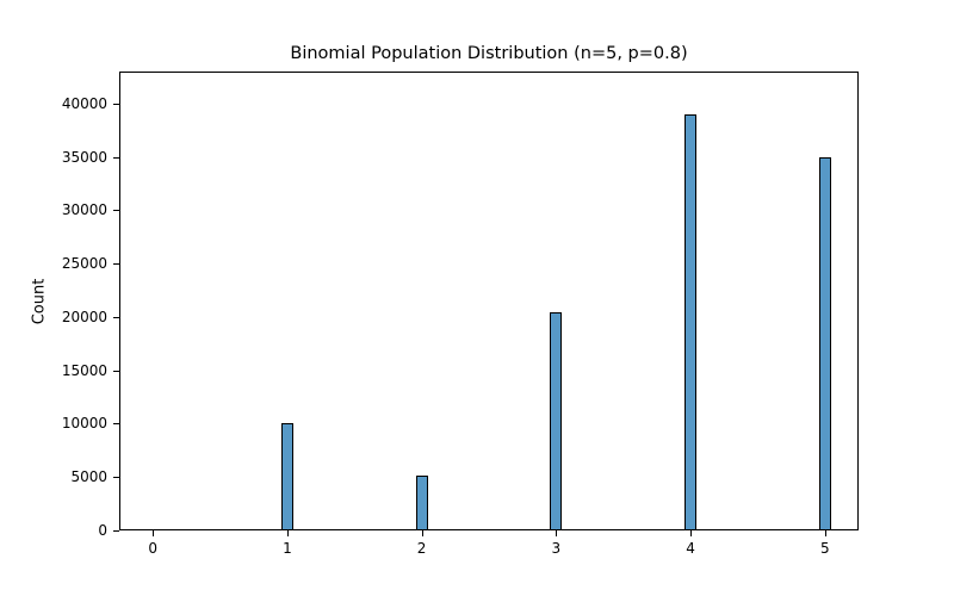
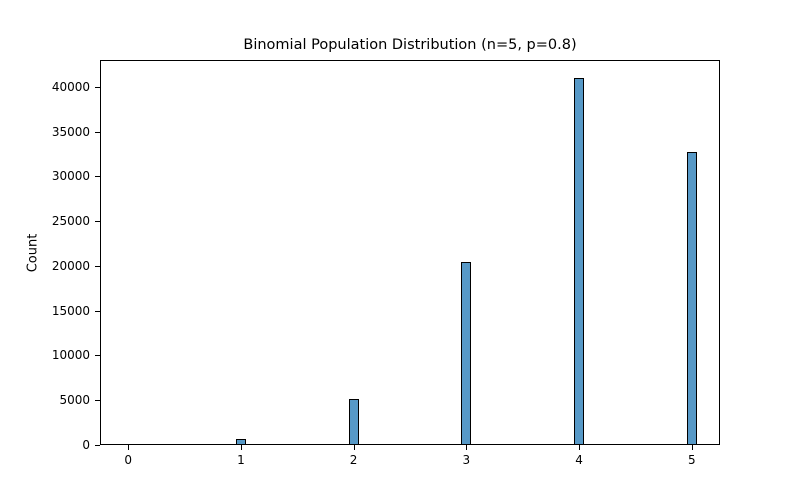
1: 10000 -> 1000
4: 39000 -> 41000
5: 35000 -> 33000
